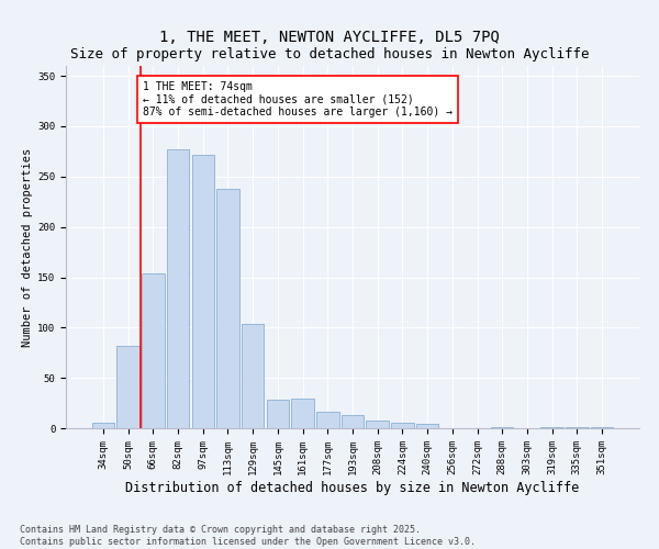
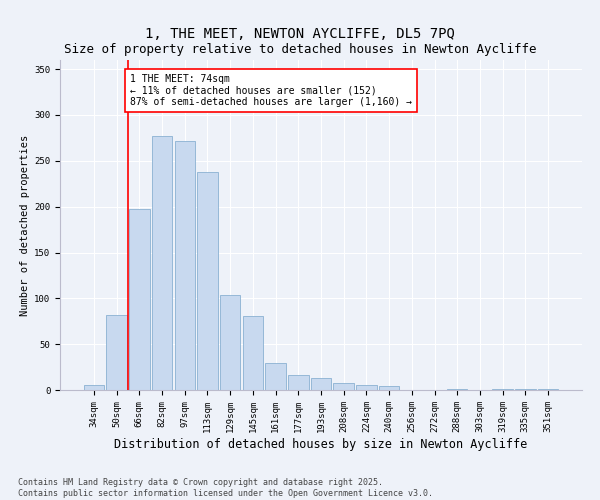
66sqm: 154 -> 197
145sqm: 28 -> 81
